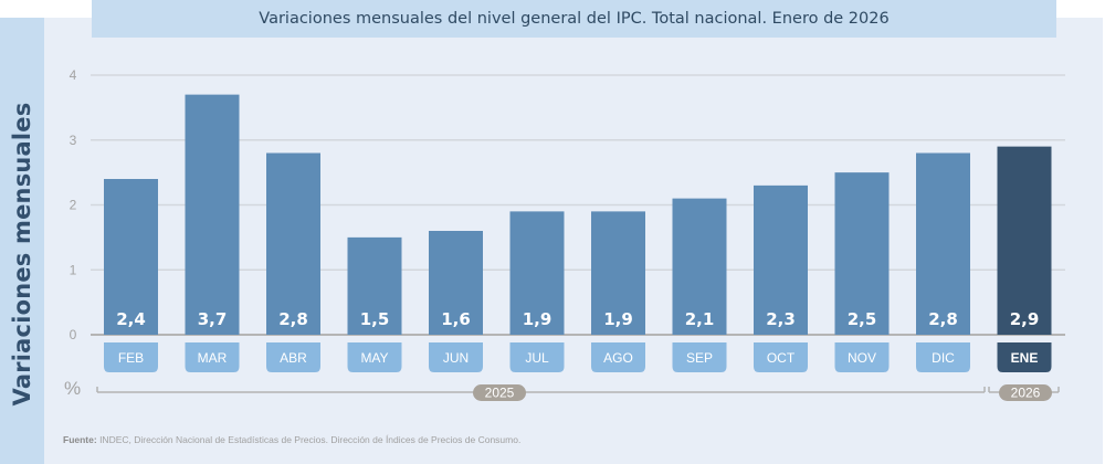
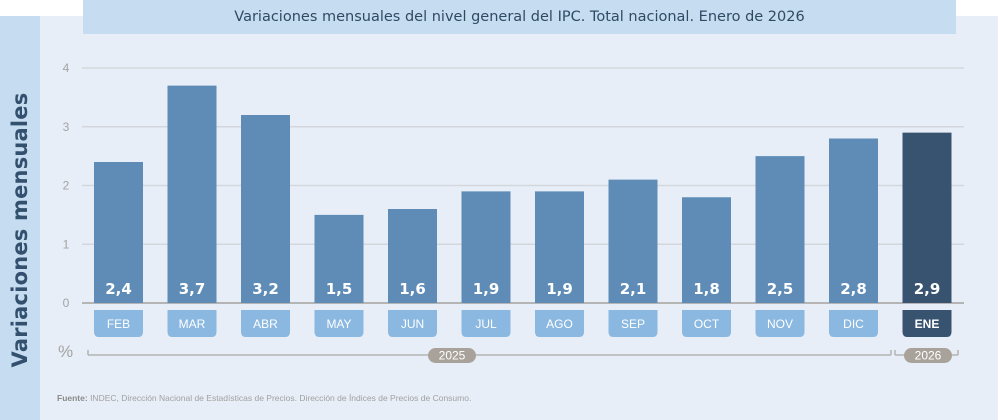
ABR: 2,8 -> 3,2
OCT: 2,3 -> 1,8
